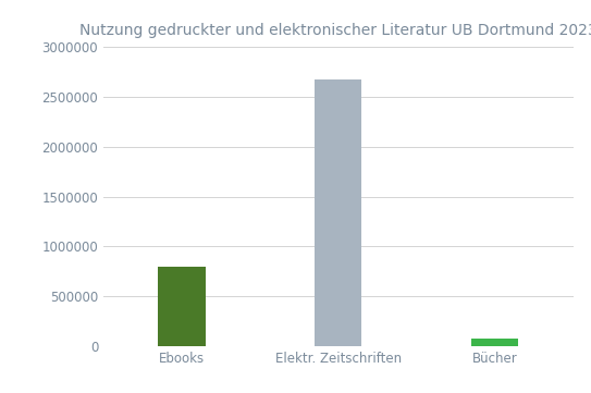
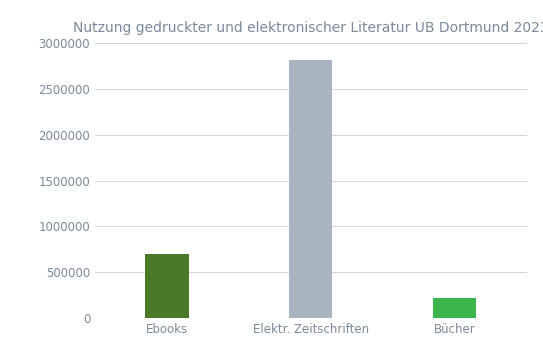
Ebooks: 800000 -> 700000
Elektr. Zeitschriften: 2680000 -> 2820000
Bücher: 80000 -> 220000
